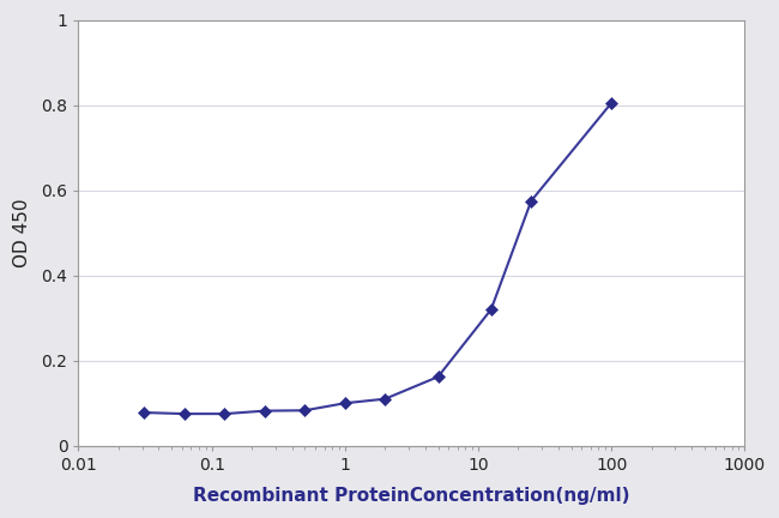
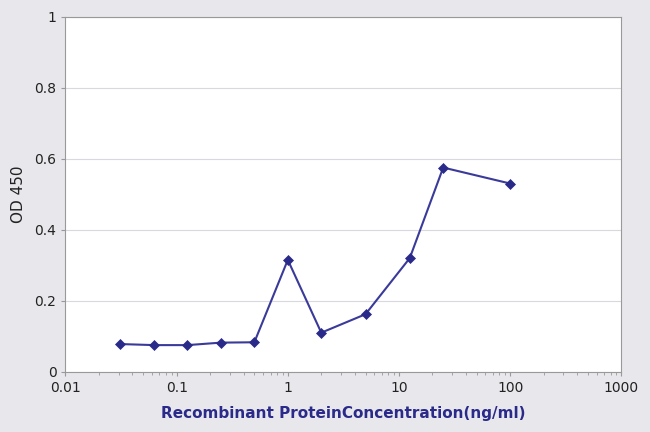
1: 0.100 -> 0.315
100: 0.805 -> 0.530
